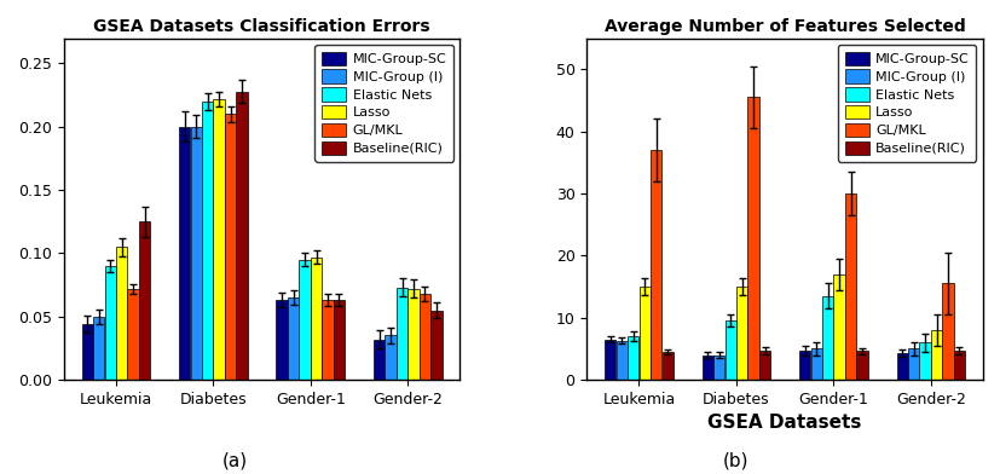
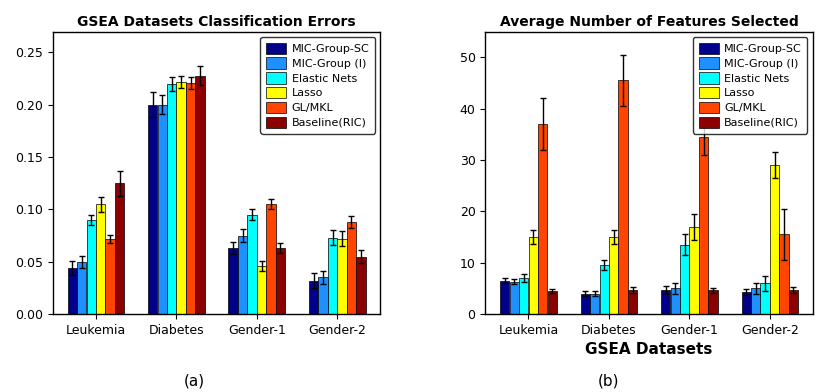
GSEA Datasets Classification Errors/GL/MKL/Diabetes: 0.210 -> 0.221
GSEA Datasets Classification Errors/MIC-Group (I)/Gender-1: 0.065 -> 0.075
GSEA Datasets Classification Errors/Lasso/Gender-1: 0.097 -> 0.046
GSEA Datasets Classification Errors/GL/MKL/Gender-1: 0.063 -> 0.105
GSEA Datasets Classification Errors/GL/MKL/Gender-2: 0.068 -> 0.088
Average Number of Features Selected/GL/MKL/Gender-1: 30.0 -> 34.4
Average Number of Features Selected/Lasso/Gender-2: 8 -> 29
